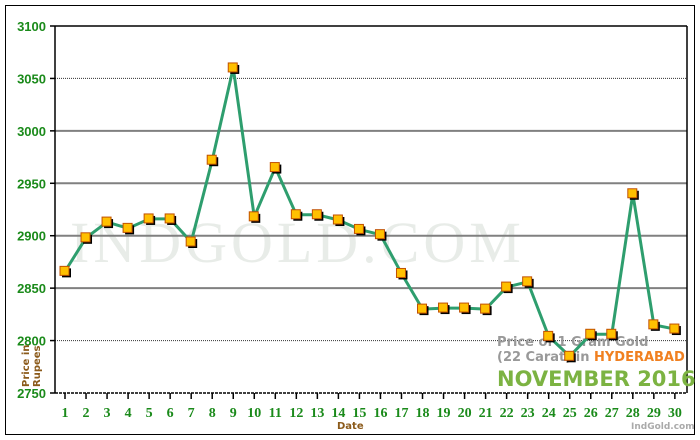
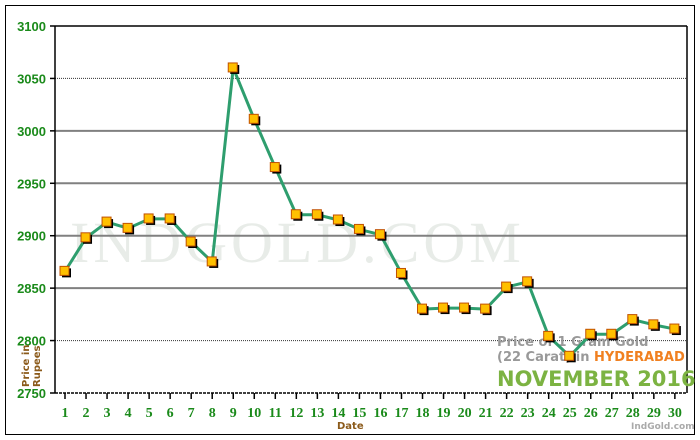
8: 2972 -> 2875
10: 2918 -> 3011
28: 2940 -> 2820
